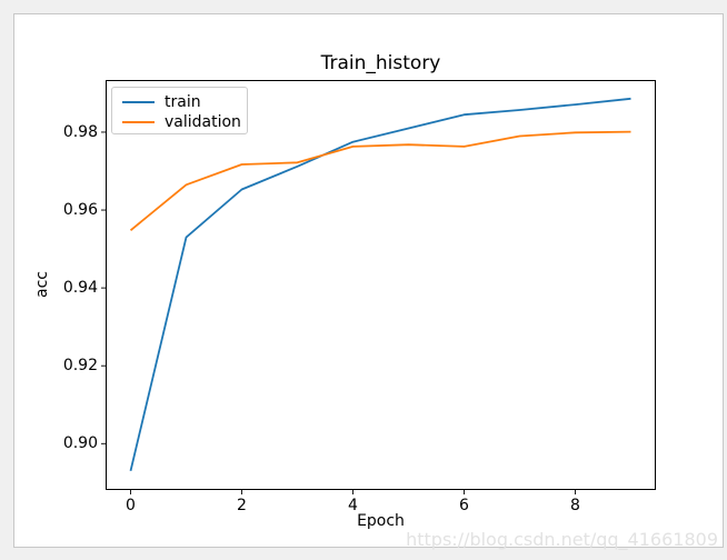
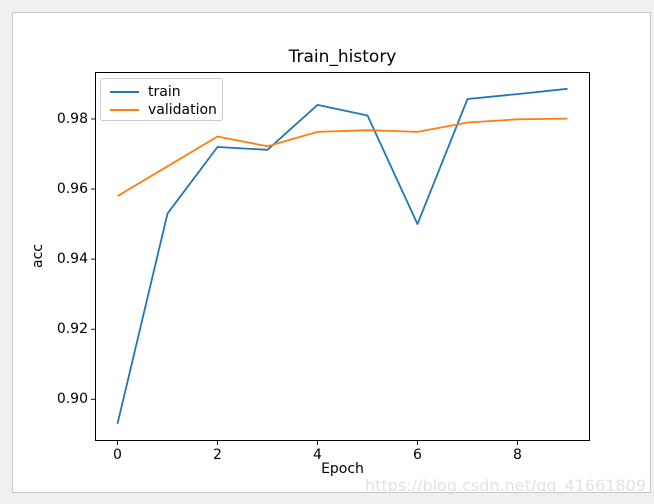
validation/0: 0.955 -> 0.958
train/2: 0.965 -> 0.972
validation/2: 0.972 -> 0.975
train/4: 0.978 -> 0.984
train/6: 0.985 -> 0.950
